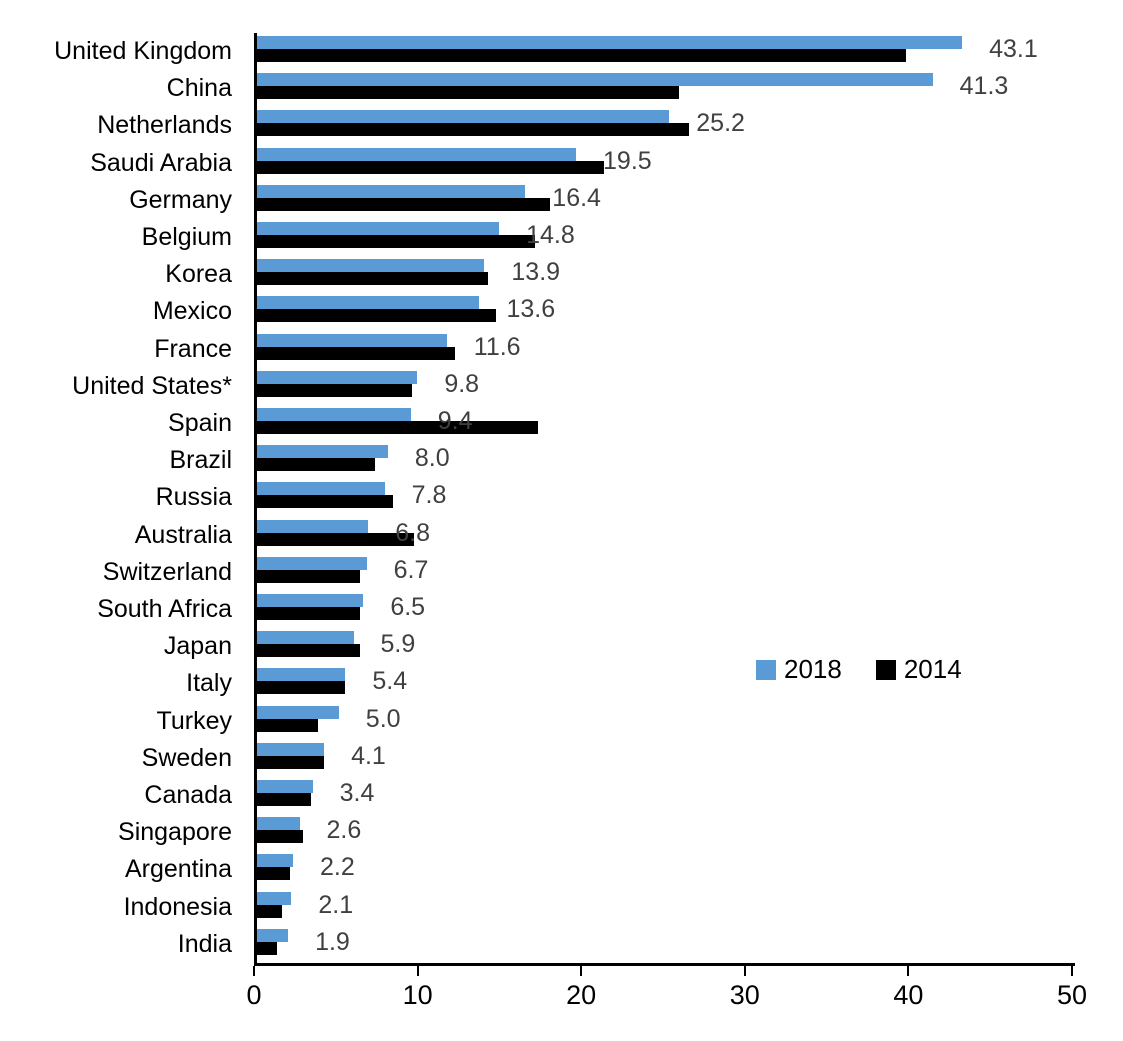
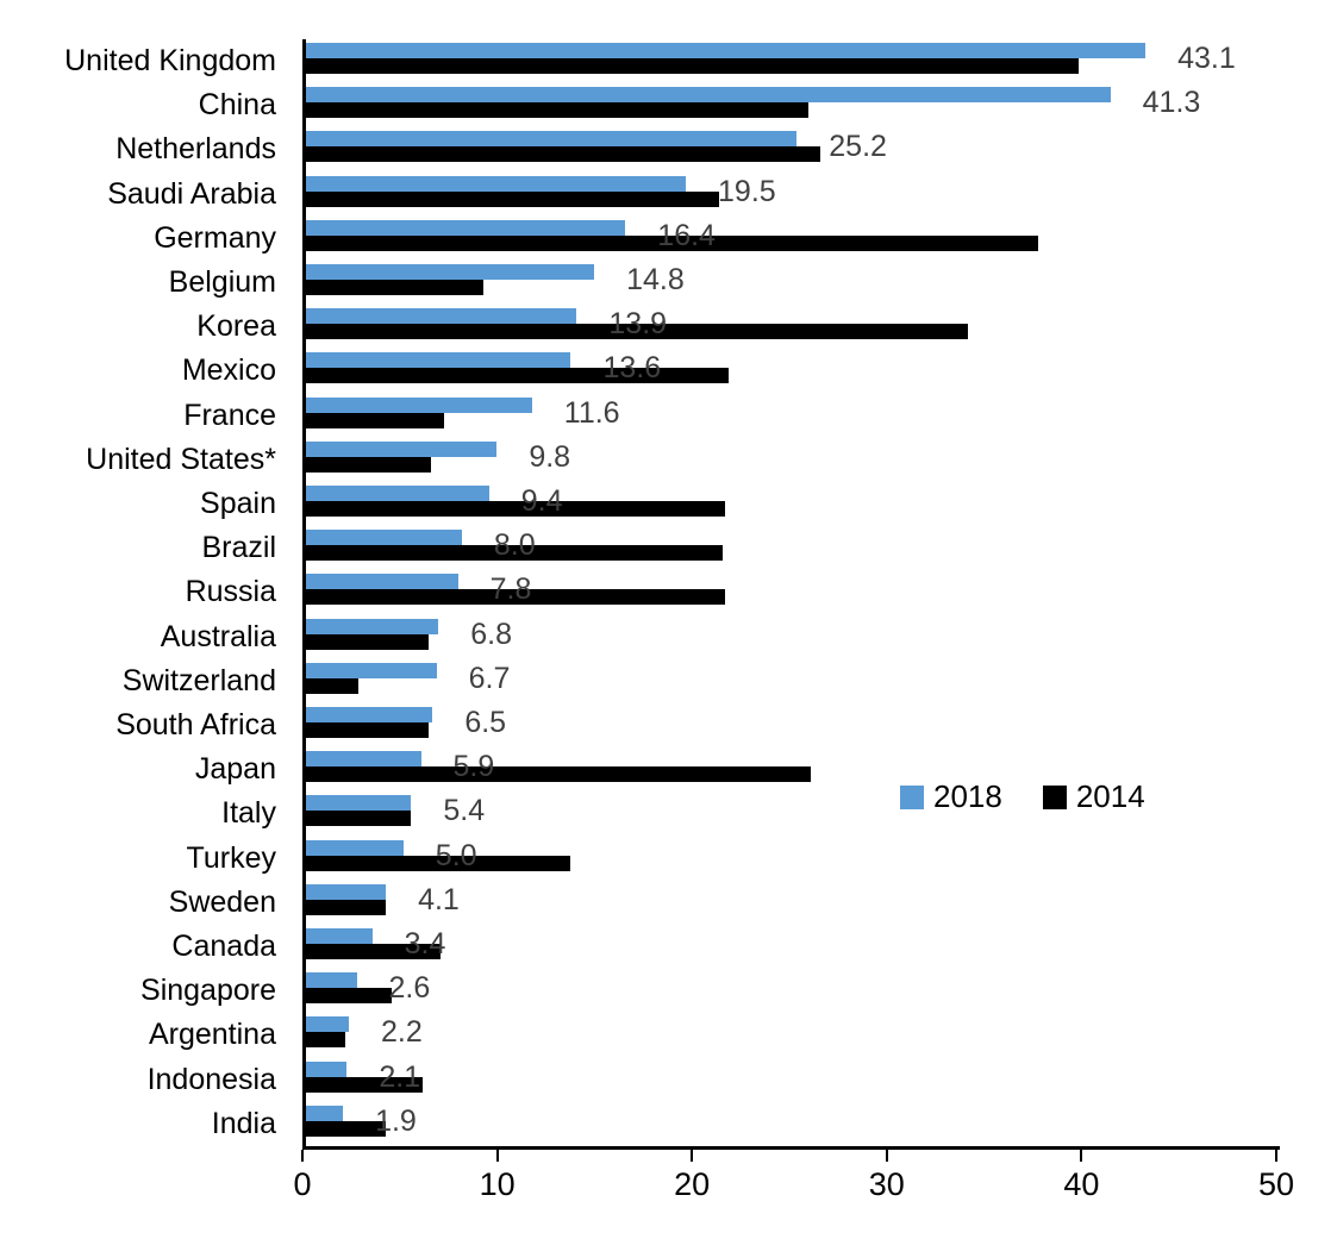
2014/Germany: 17.9 -> 37.6
2014/Belgium: 17.0 -> 9.1
2014/Korea: 14.1 -> 34.0
2014/Mexico: 14.6 -> 21.7
2014/France: 12.1 -> 7.1
2014/United States*: 9.5 -> 6.4
2014/Spain: 17.2 -> 21.5
2014/Brazil: 7.2 -> 21.4
2014/Russia: 8.3 -> 21.5
2014/Australia: 9.6 -> 6.3
2014/Switzerland: 6.3 -> 2.7
2014/Japan: 6.3 -> 25.9
2014/Turkey: 3.7 -> 13.6
2014/Canada: 3.3 -> 6.9
2014/Singapore: 2.8 -> 4.4
2014/Indonesia: 1.5 -> 6.0
2014/India: 1.2 -> 4.1
